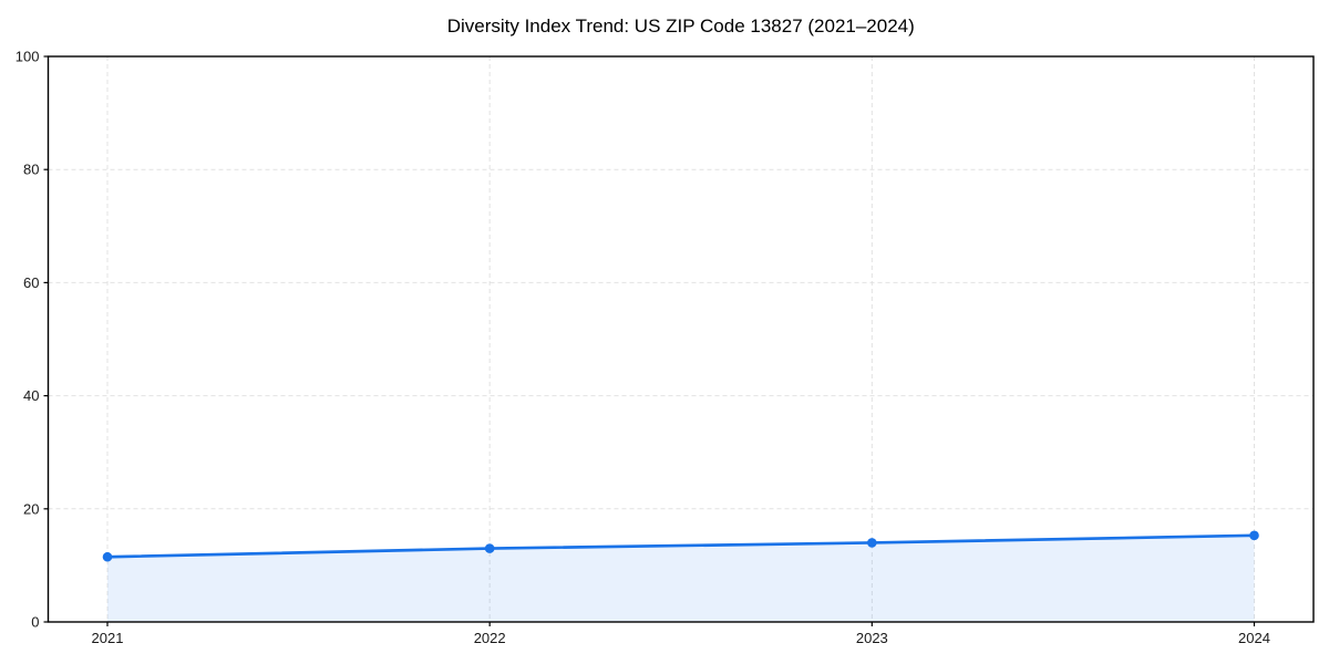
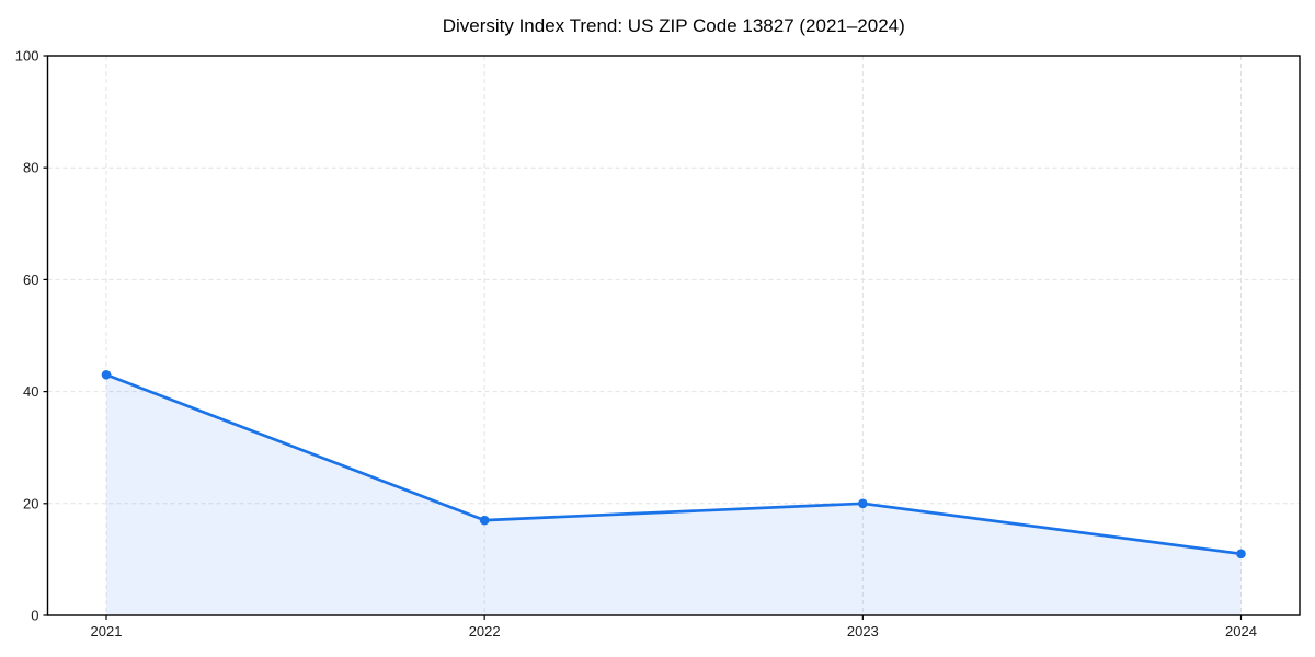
2021: 12 -> 43
2022: 13 -> 17
2023: 14 -> 20
2024: 15 -> 11
